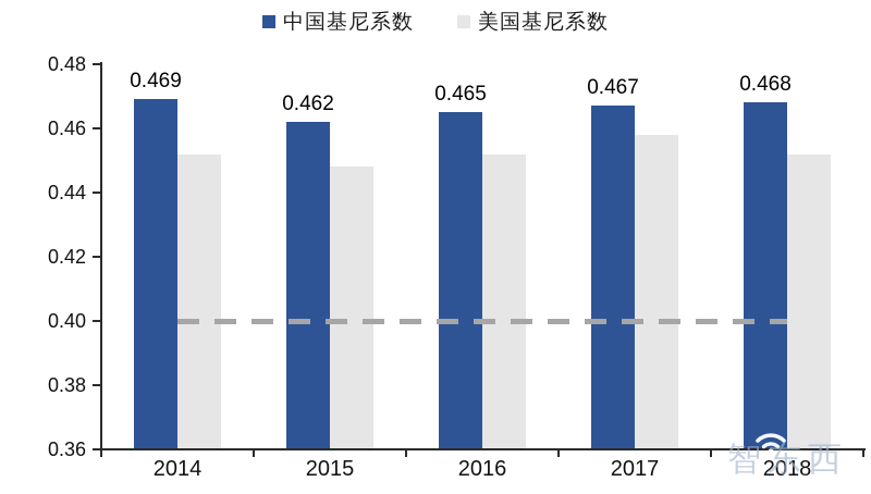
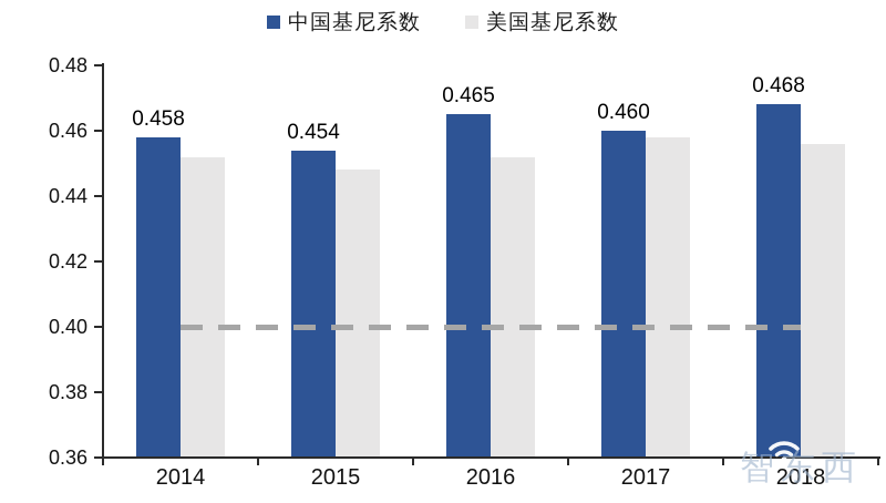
中国基尼系数/2014: 0.469 -> 0.458
中国基尼系数/2015: 0.462 -> 0.454
中国基尼系数/2017: 0.467 -> 0.460
美国基尼系数/2018: 0.452 -> 0.456
